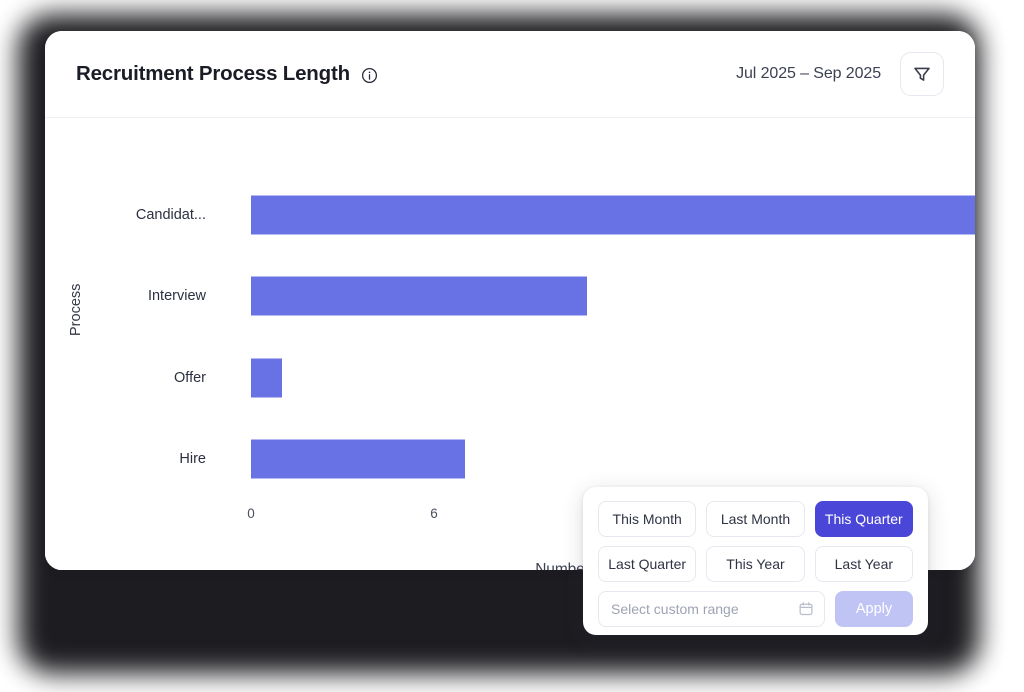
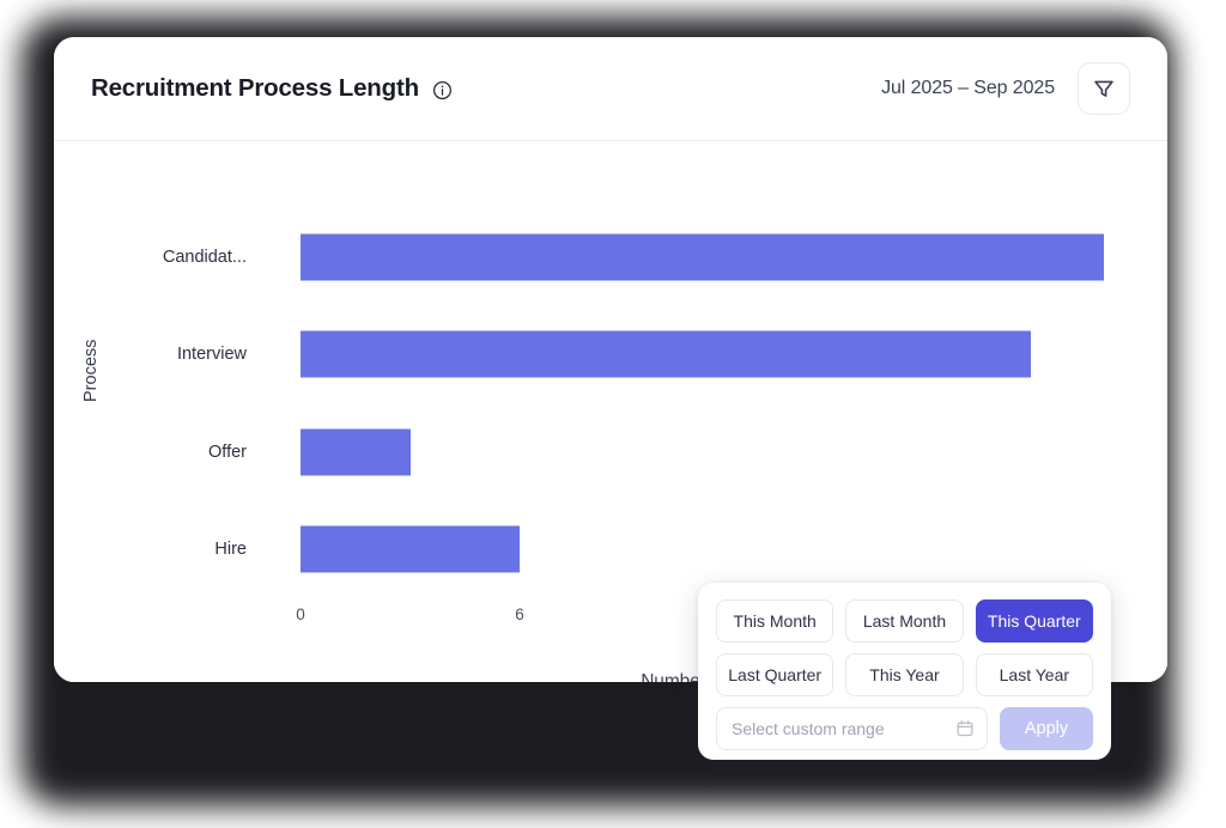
Candidat...: 24 -> 22
Interview: 11 -> 20
Offer: 1 -> 3
Hire: 7 -> 6
